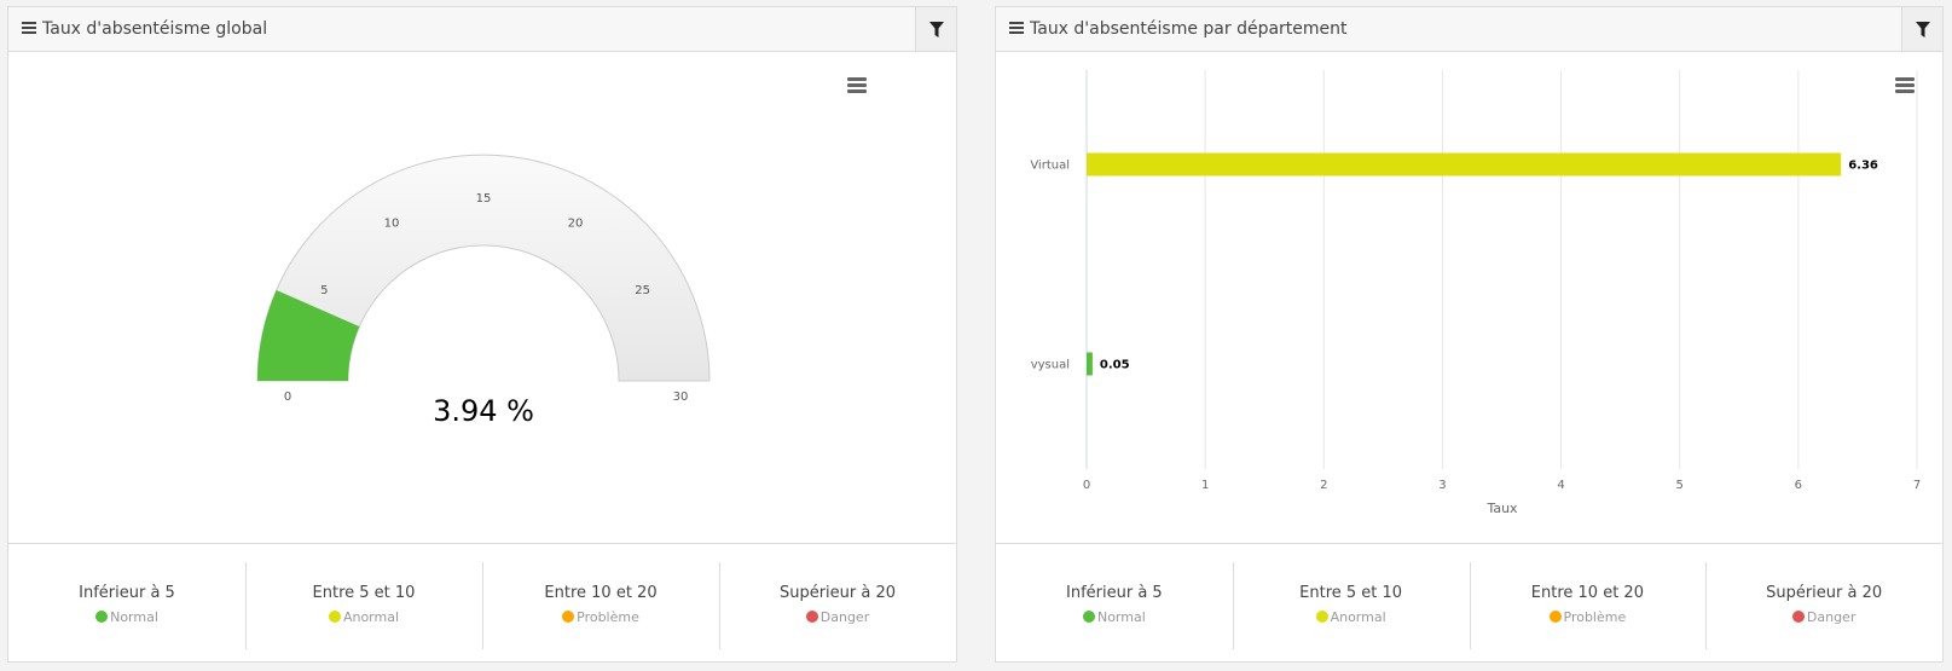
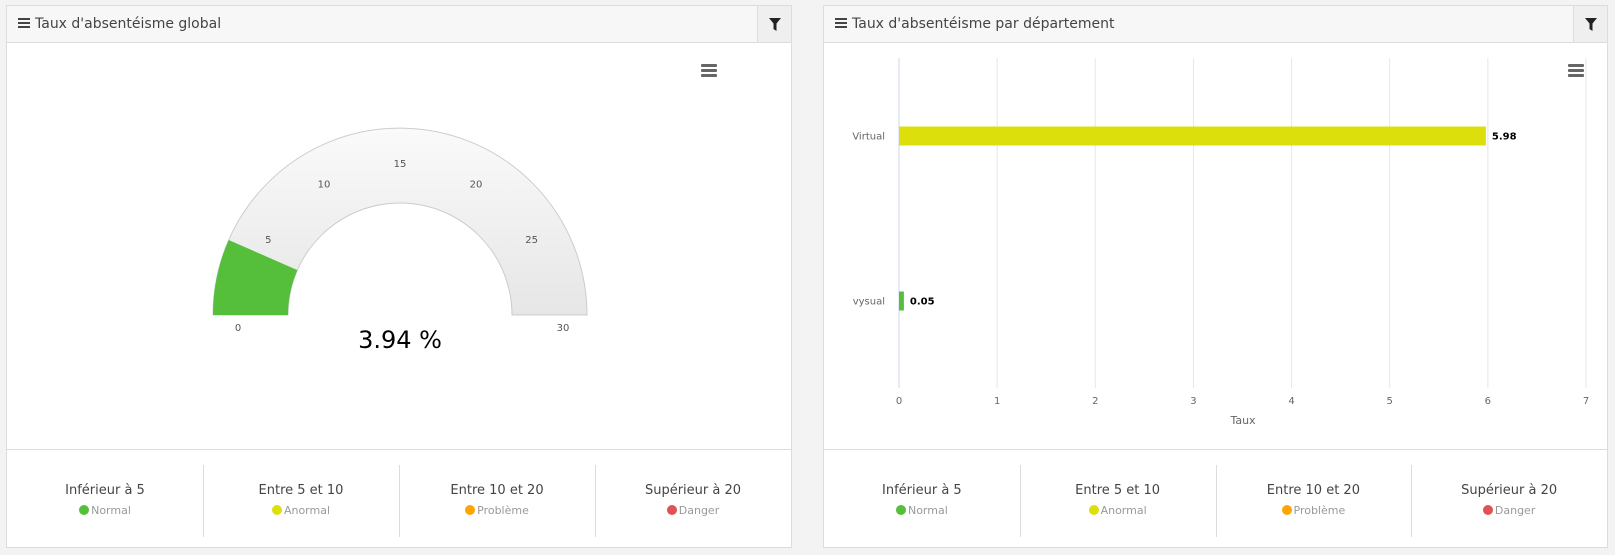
Taux d'absentéisme par département/Virtual: 6.36 -> 5.98
